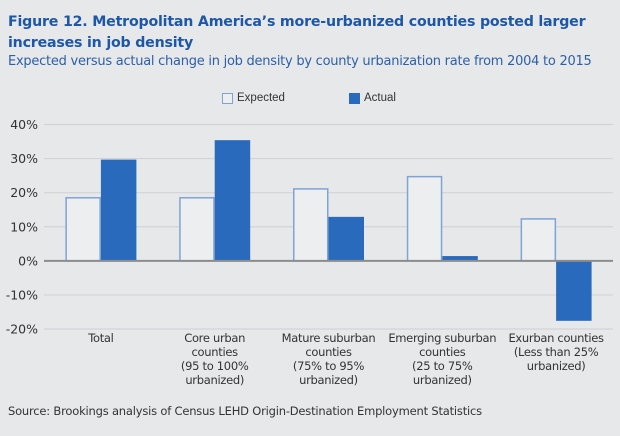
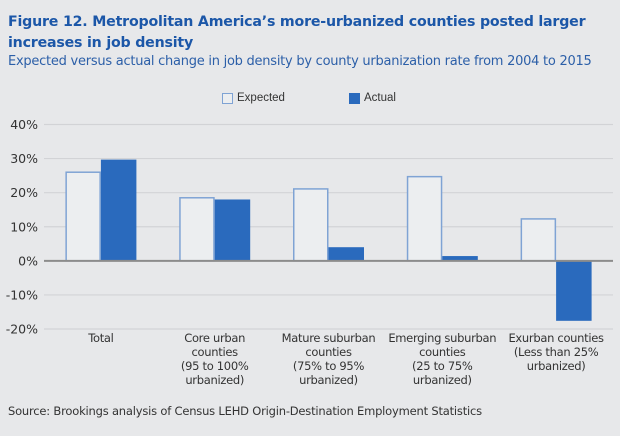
Expected/Total: 18% -> 26%
Actual/Core urban counties (95 to 100% urbanized): 35% -> 18%
Actual/Mature suburban counties (75% to 95% urbanized): 13% -> 4%
